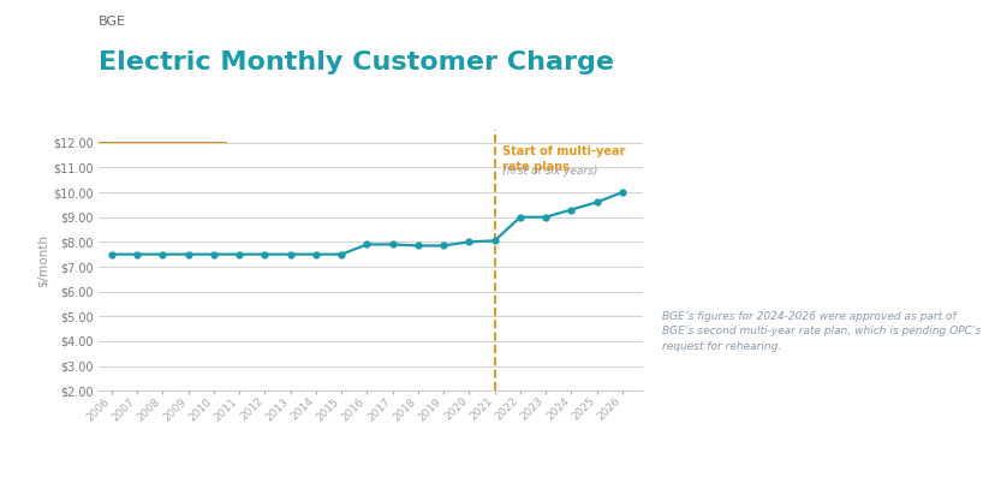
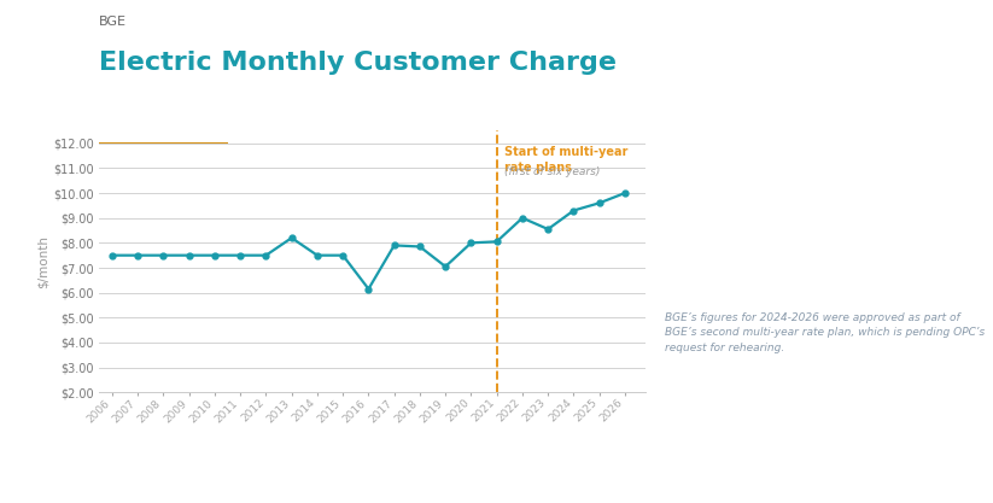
2013: $7.50 -> $8.20
2016: $7.90 -> $6.15
2019: $7.85 -> $7.05
2023: $9.00 -> $8.55
